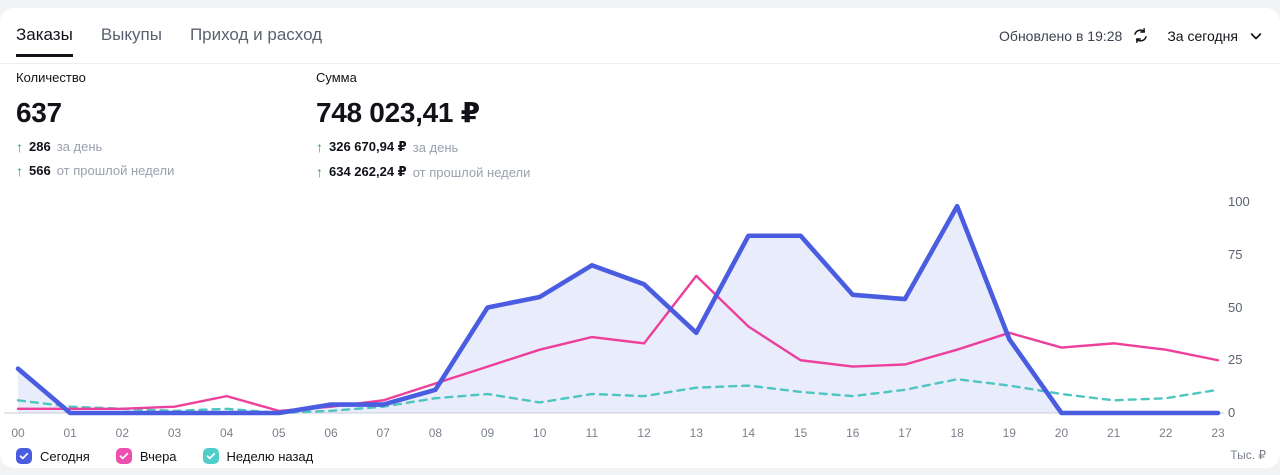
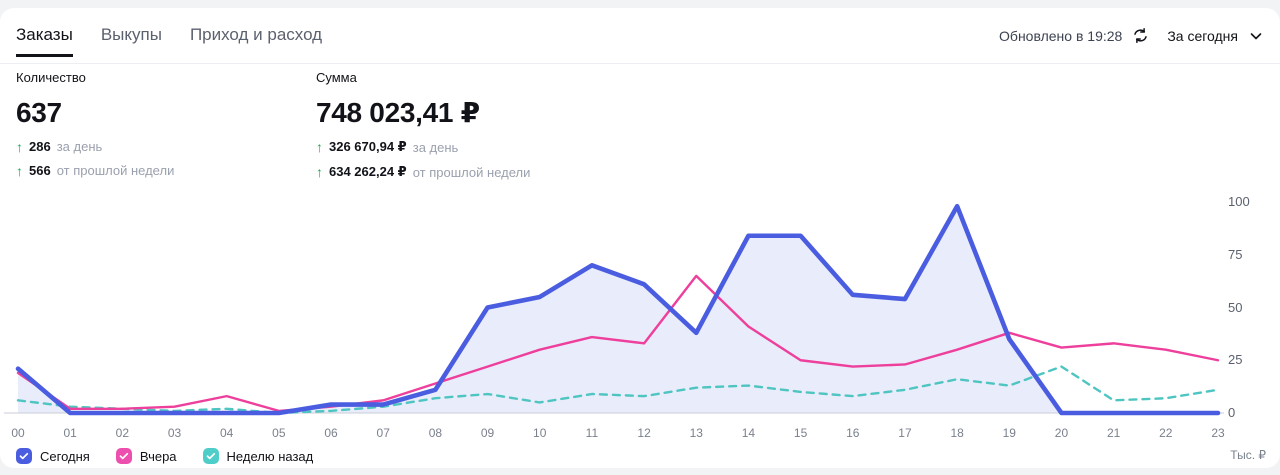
Вчера/00: 2 -> 19
Неделю назад/20: 9 -> 22
